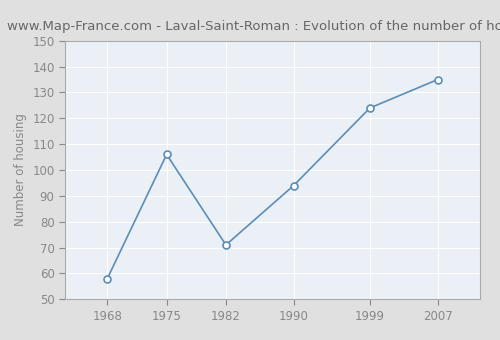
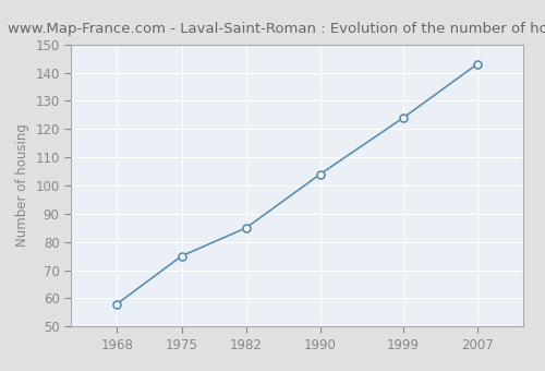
1975: 106 -> 75
1982: 71 -> 85
1990: 94 -> 104
2007: 135 -> 143
